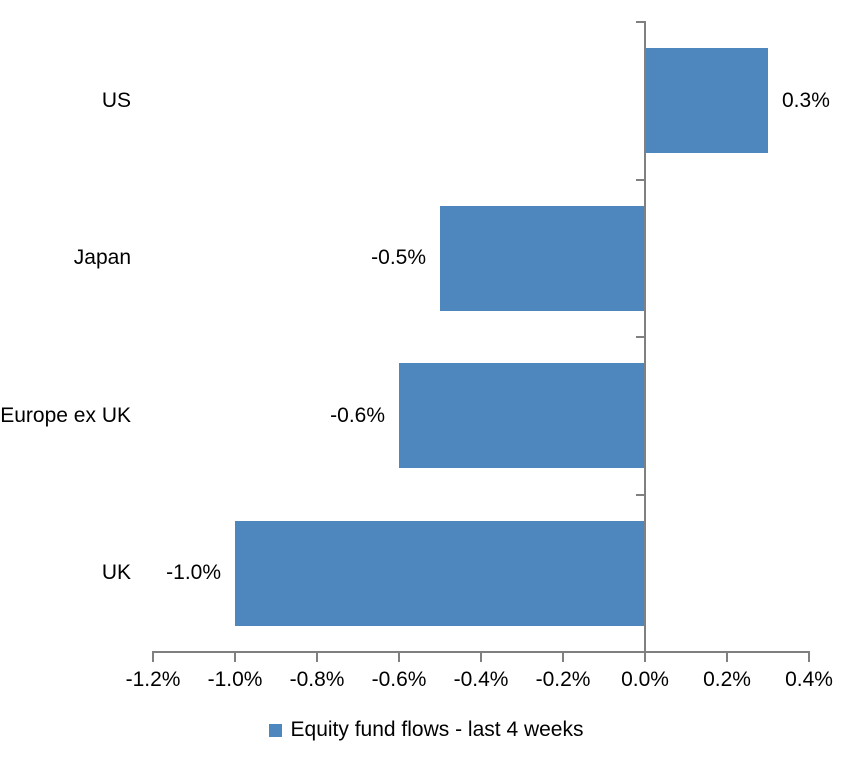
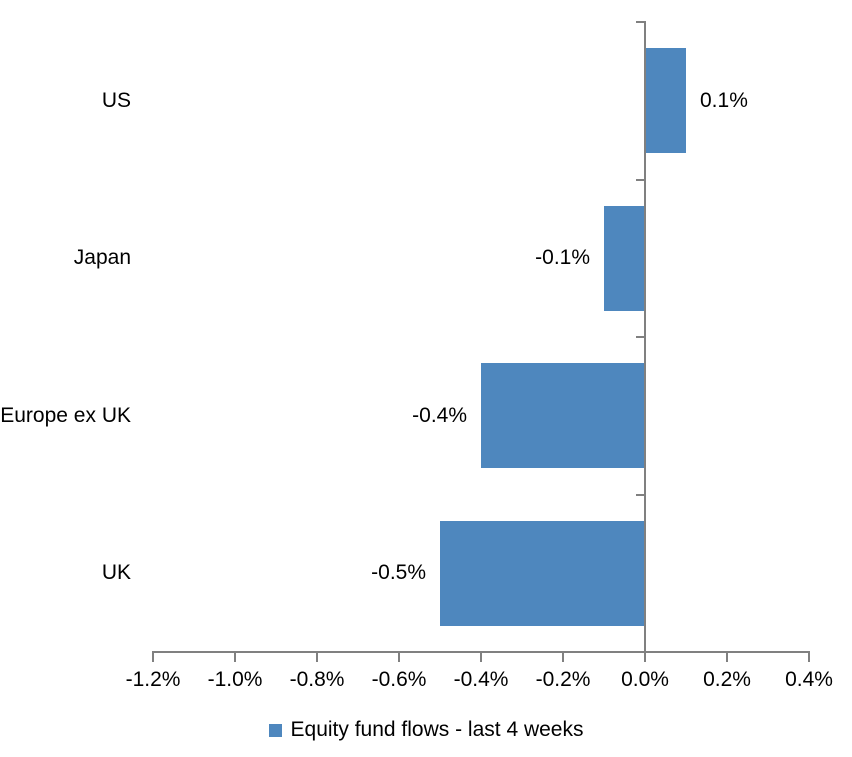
US: 0.3% -> 0.1%
Japan: -0.5% -> -0.1%
Europe ex UK: -0.6% -> -0.4%
UK: -1.0% -> -0.5%
